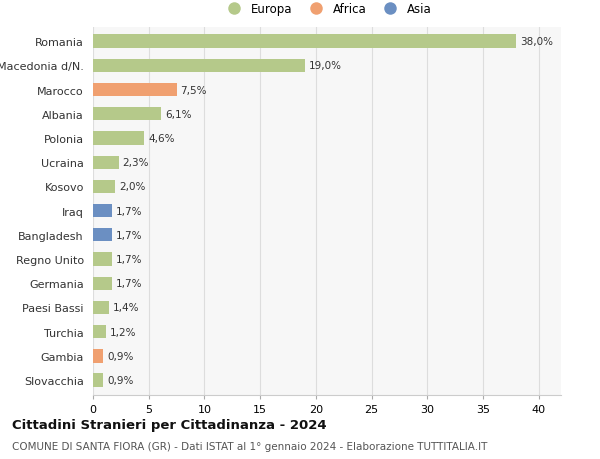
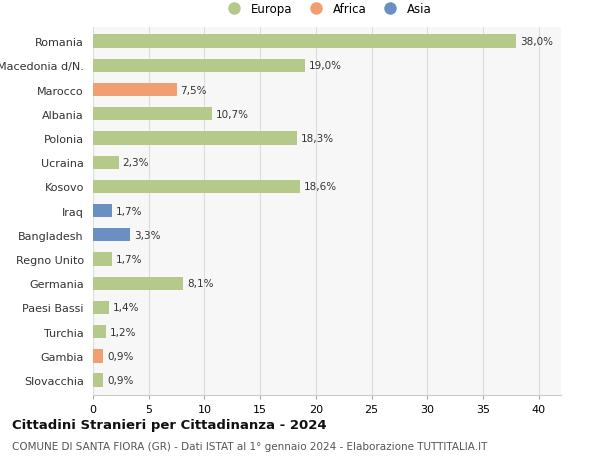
Albania: 6,1% -> 10,7%
Polonia: 4,6% -> 18,3%
Kosovo: 2,0% -> 18,6%
Bangladesh: 1,7% -> 3,3%
Germania: 1,7% -> 8,1%
